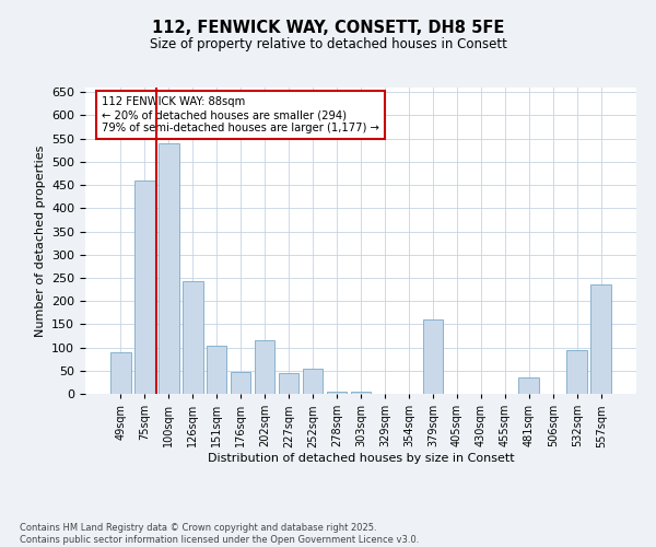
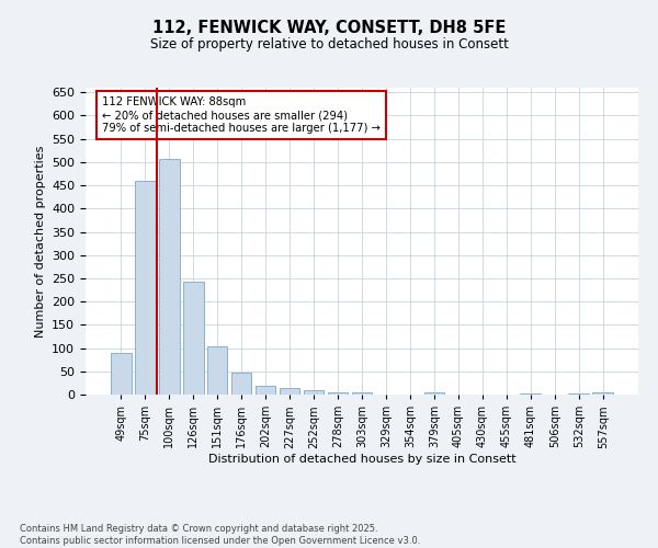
100sqm: 540 -> 507
202sqm: 115 -> 18
227sqm: 45 -> 14
252sqm: 55 -> 9
379sqm: 160 -> 5
481sqm: 35 -> 3
532sqm: 95 -> 3
557sqm: 235 -> 4
